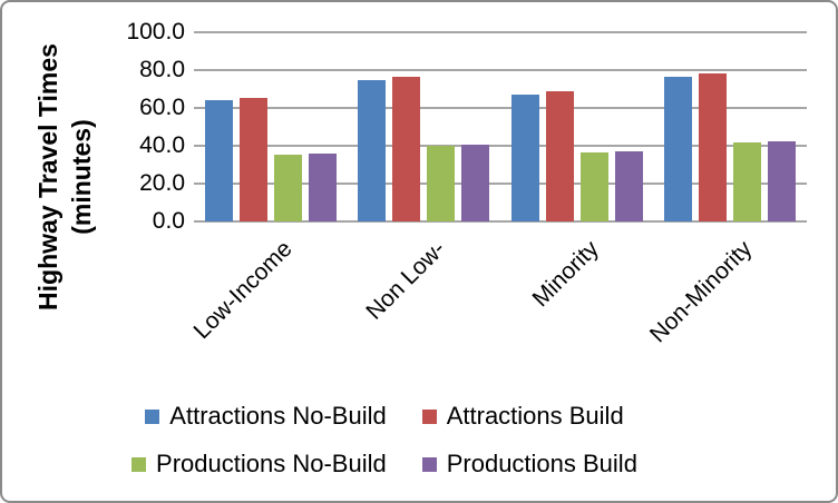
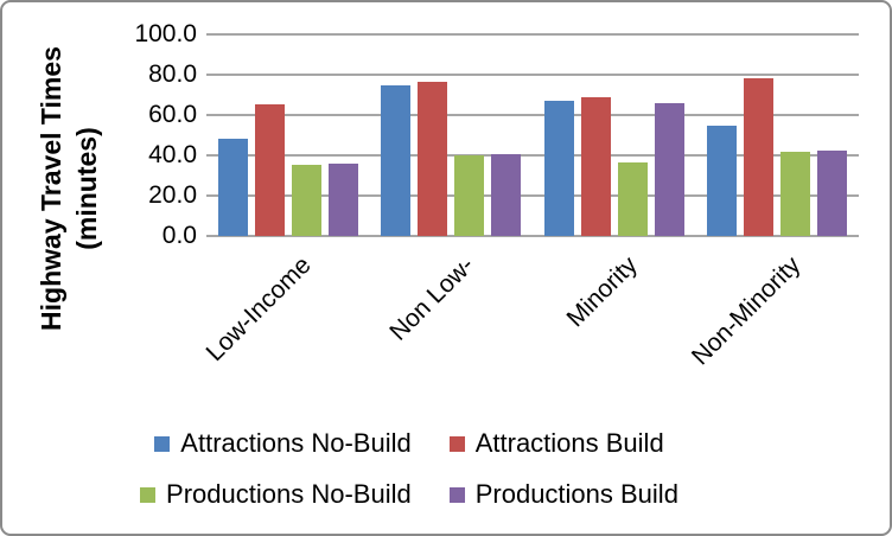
Attractions No-Build/Low-Income: 64 -> 48
Productions Build/Minority: 37 -> 66
Attractions No-Build/Non-Minority: 77 -> 55
